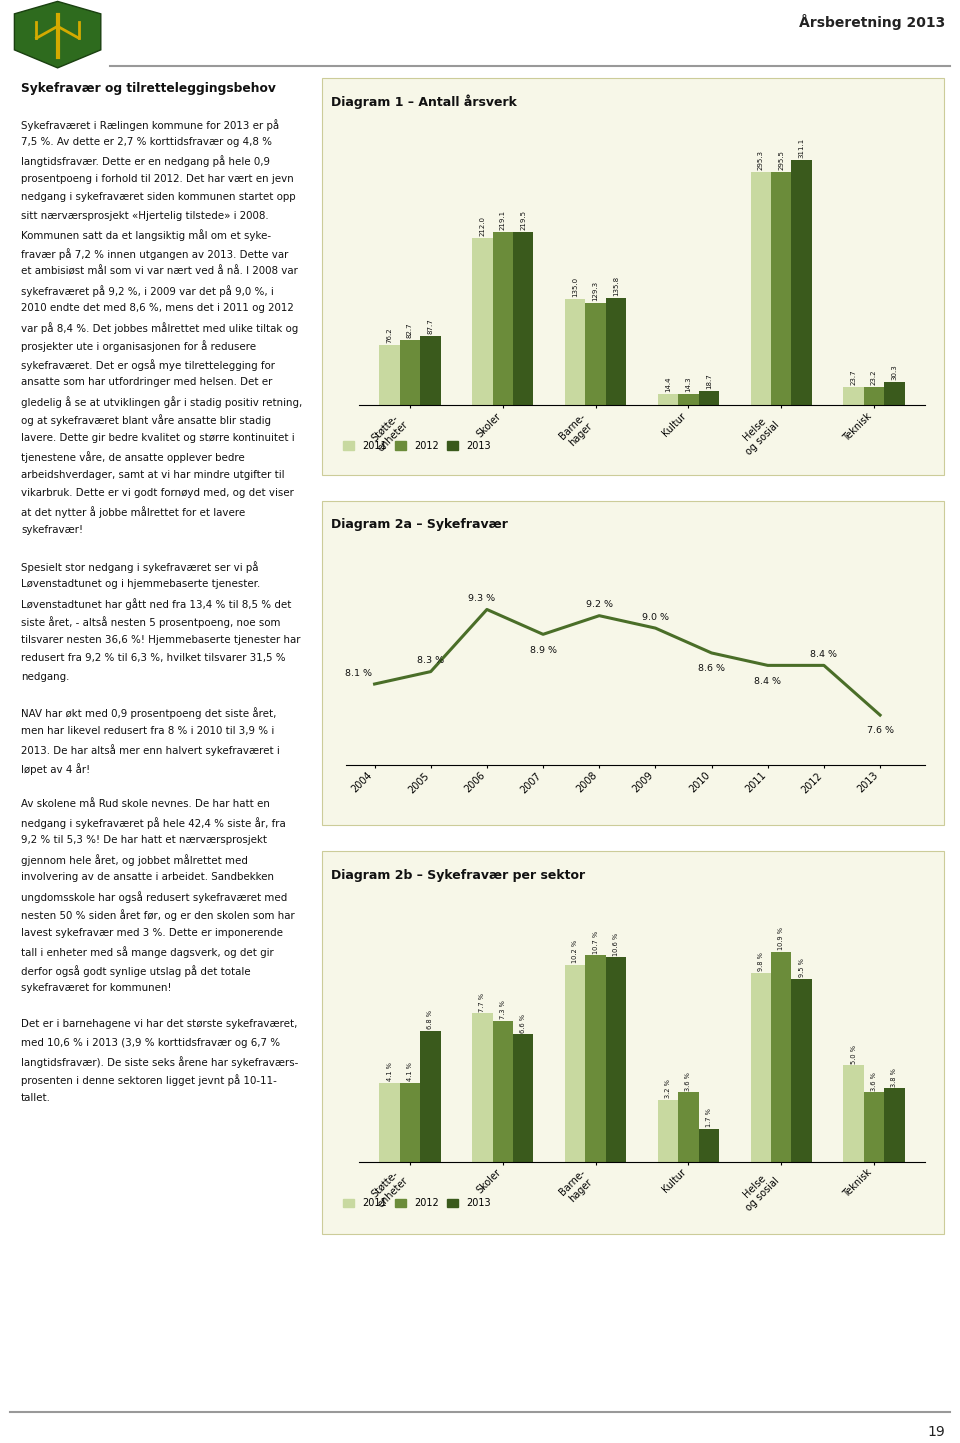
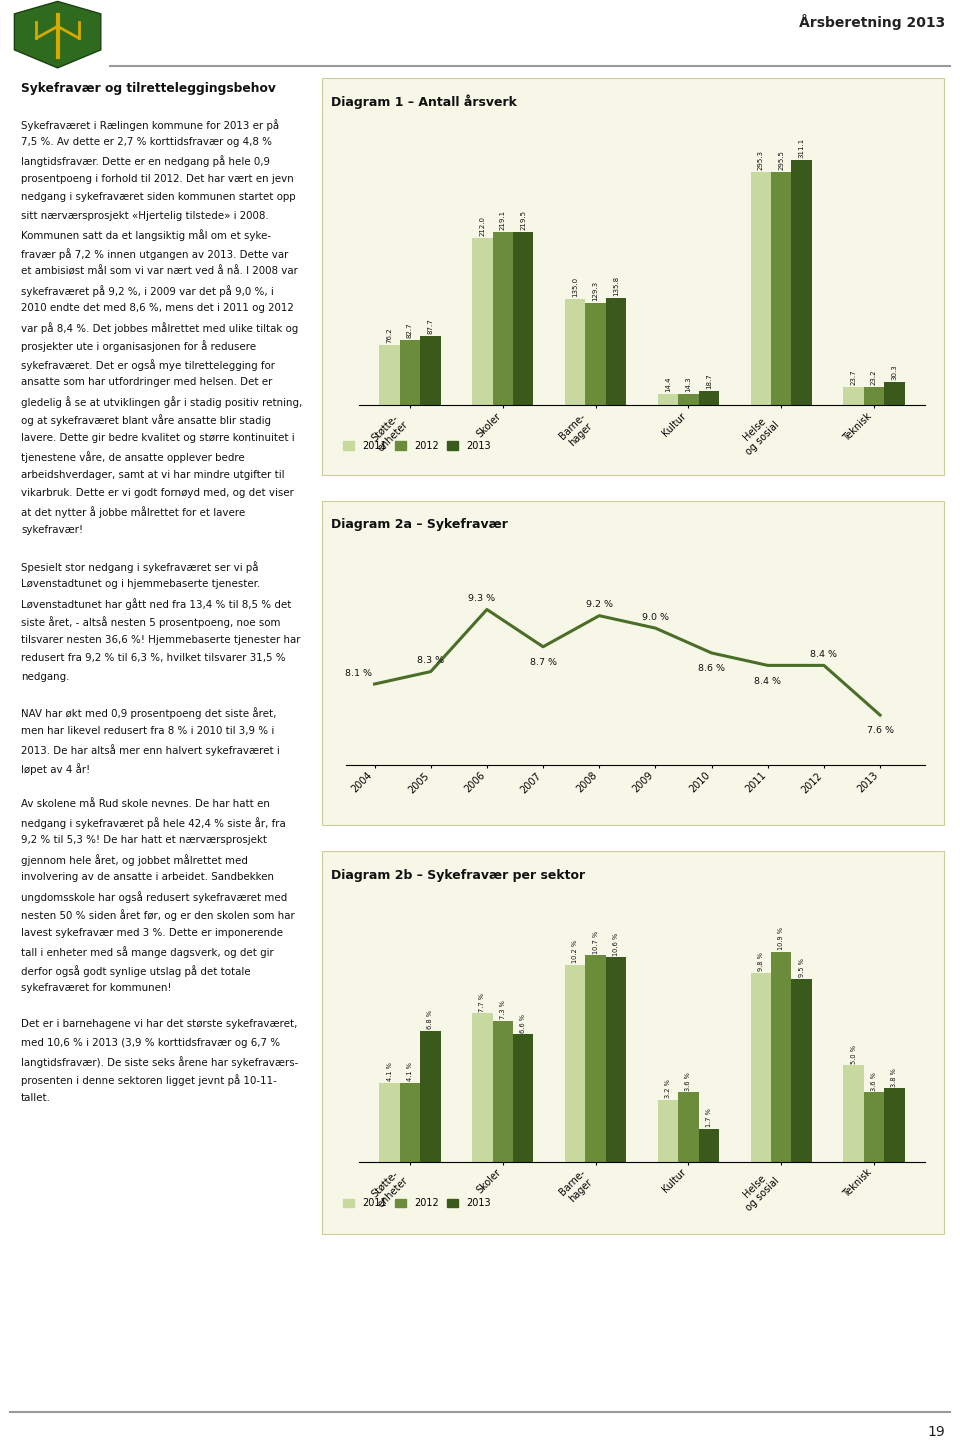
2007: 8.9 -> 8.7
